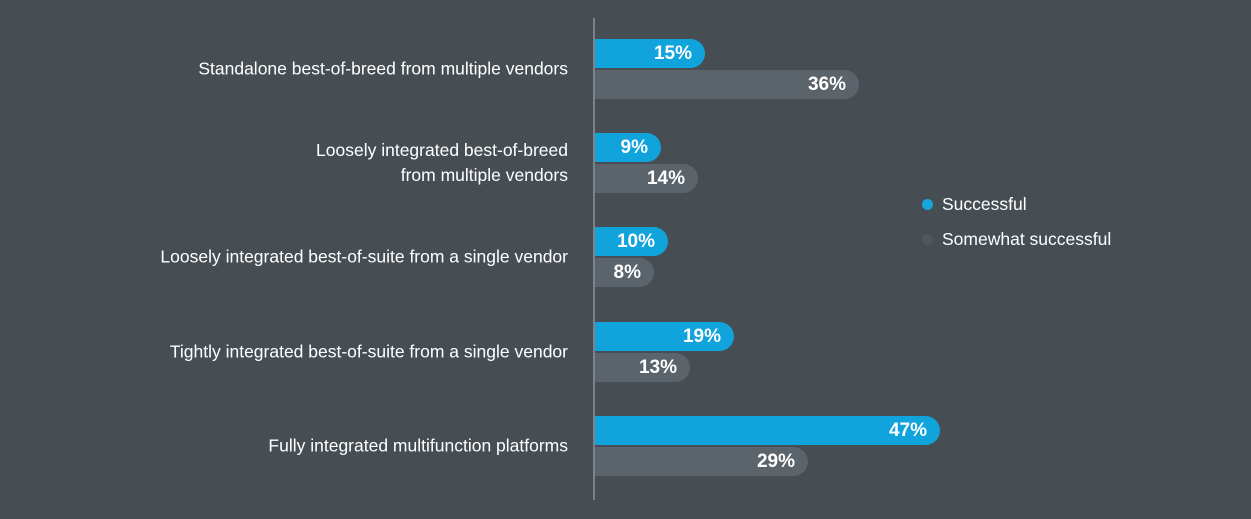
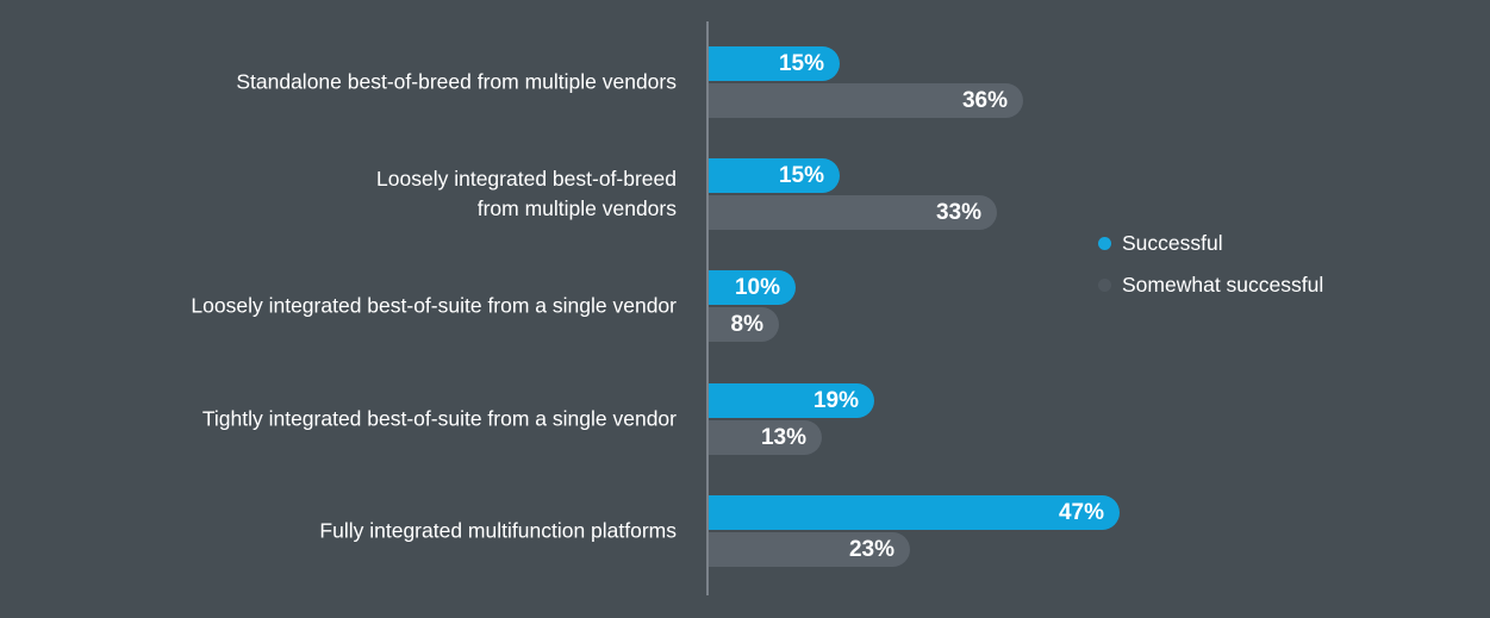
Successful/Loosely integrated best-of-breed from multiple vendors: 9% -> 15%
Somewhat successful/Loosely integrated best-of-breed from multiple vendors: 14% -> 33%
Somewhat successful/Fully integrated multifunction platforms: 29% -> 23%
